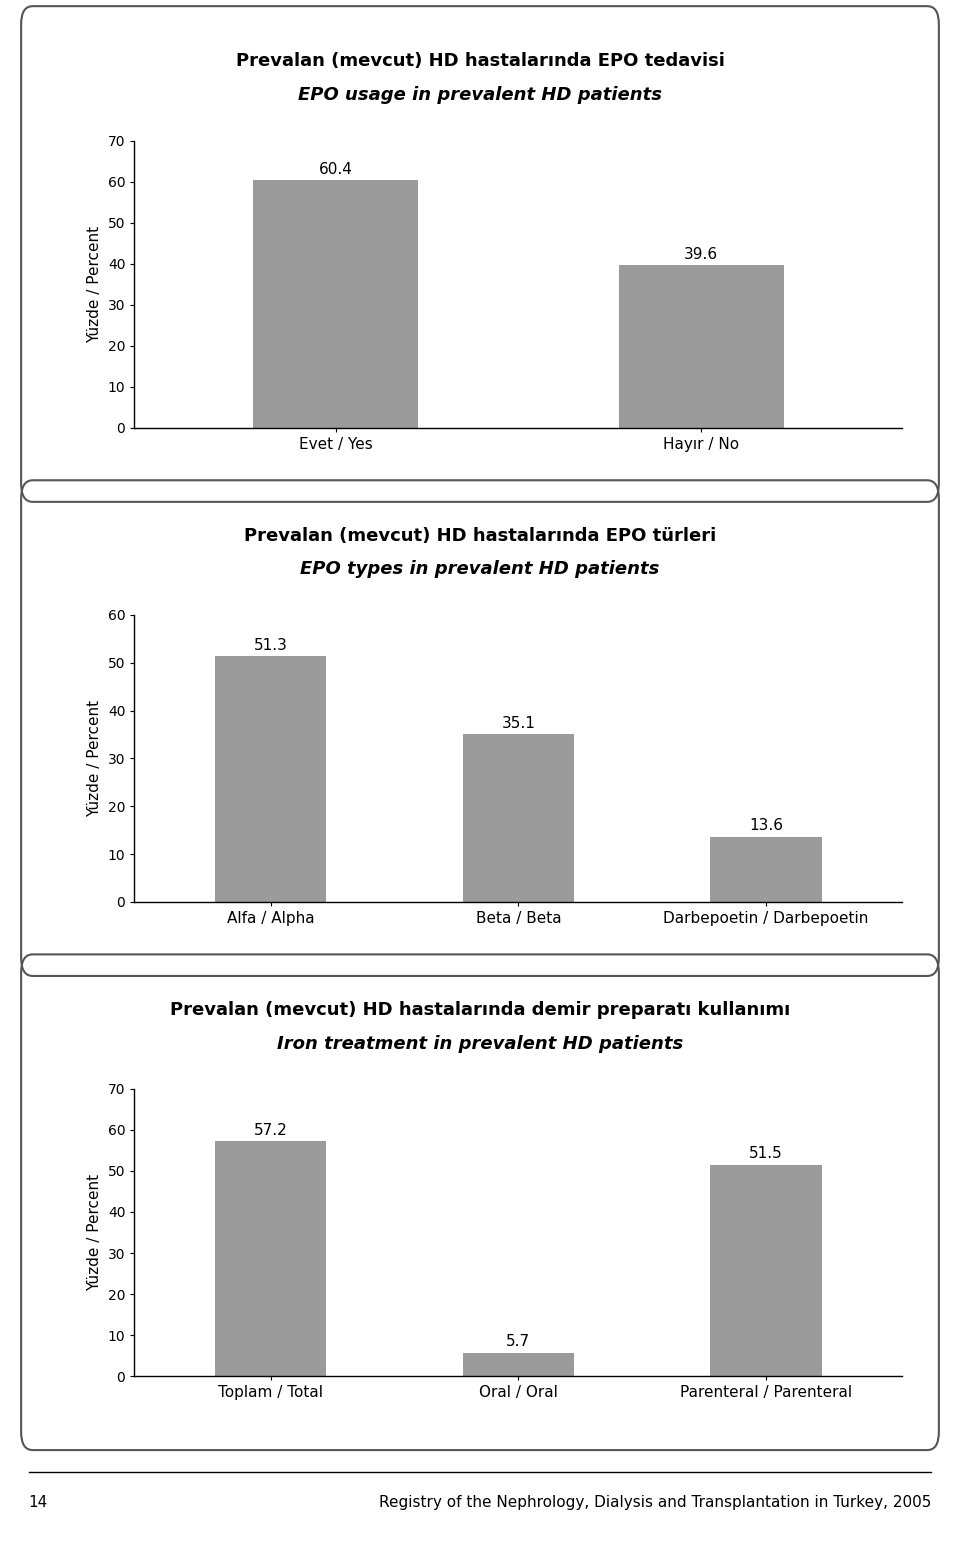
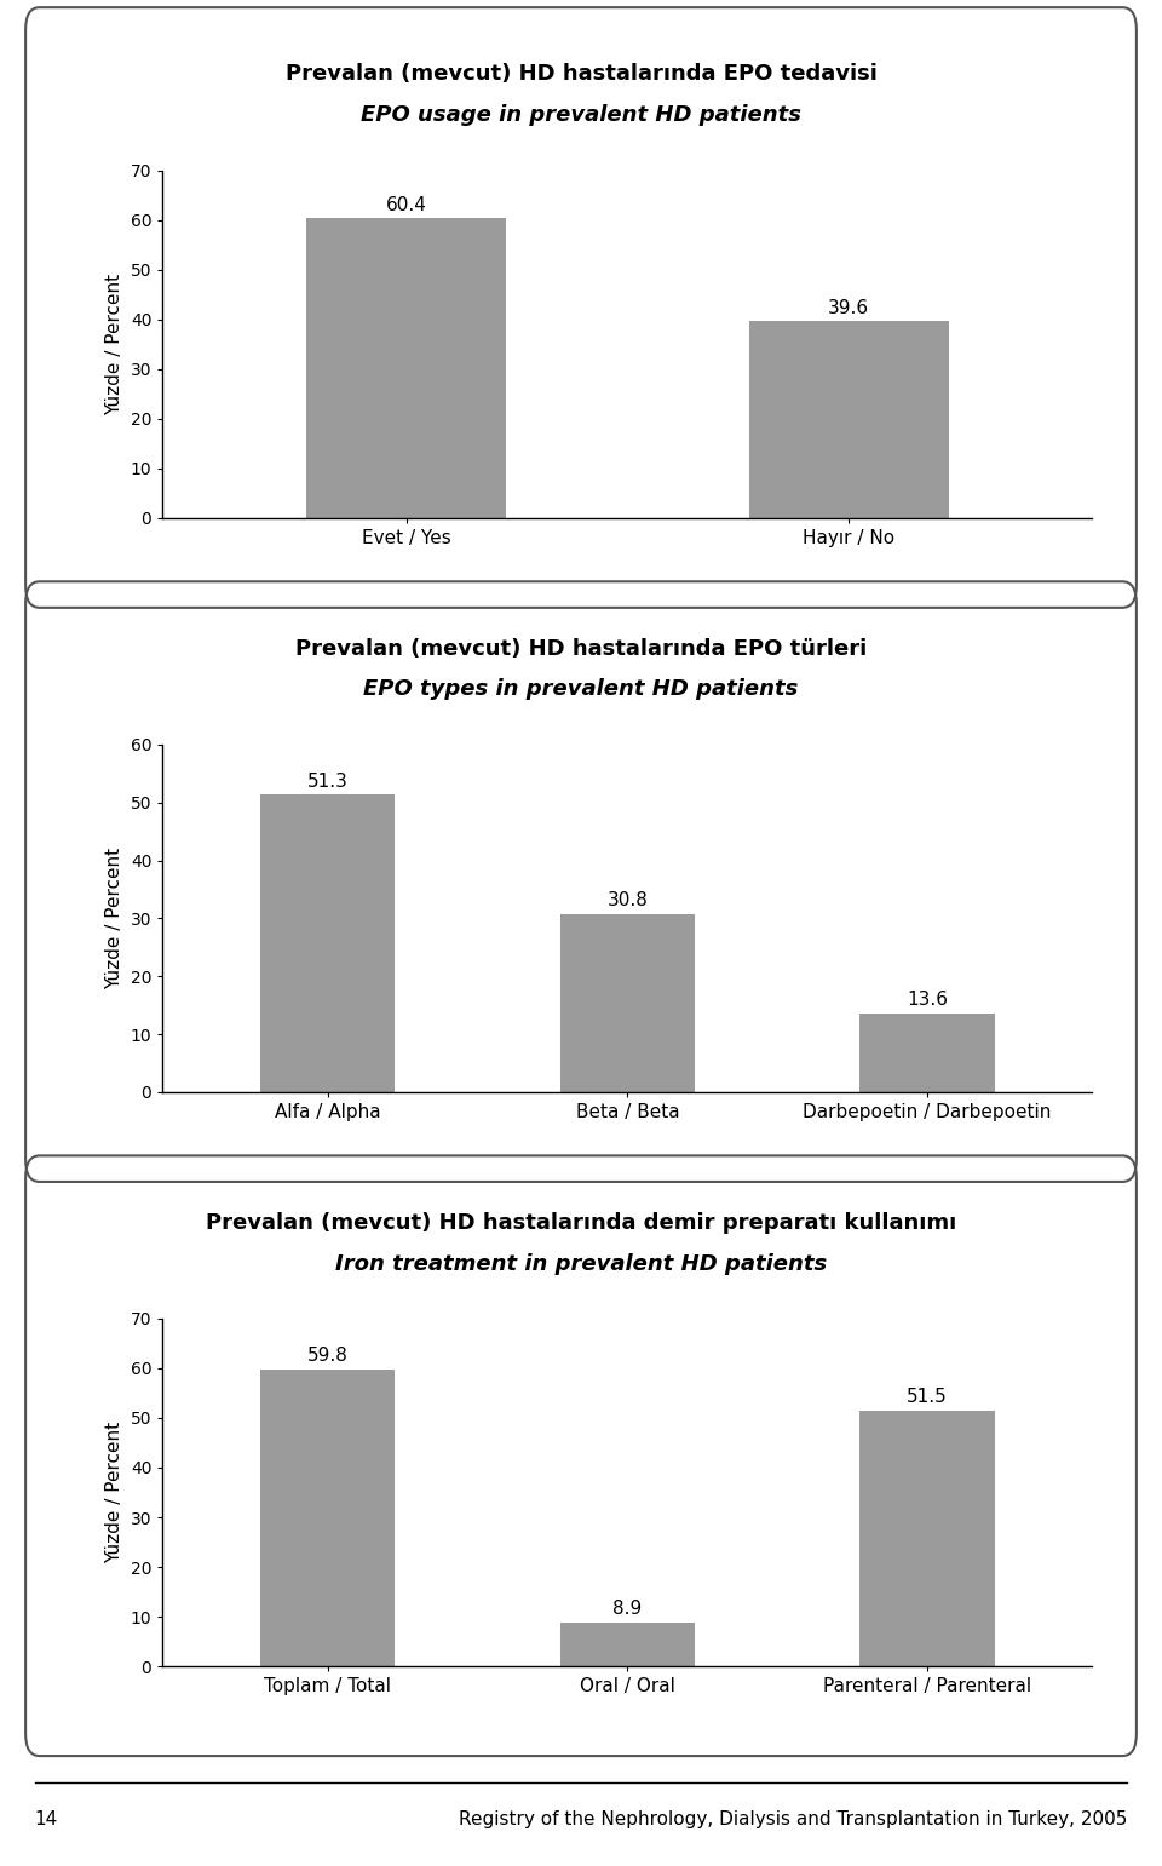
Beta / Beta: 35.1 -> 30.8
Toplam / Total: 57.2 -> 59.8
Oral / Oral: 5.7 -> 8.9
